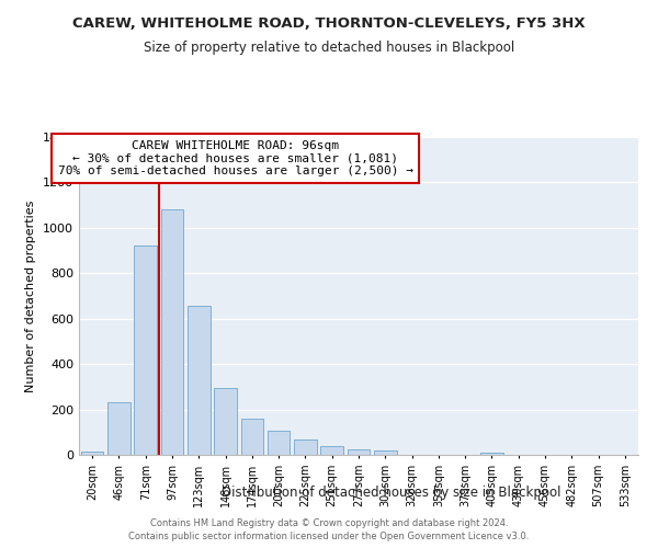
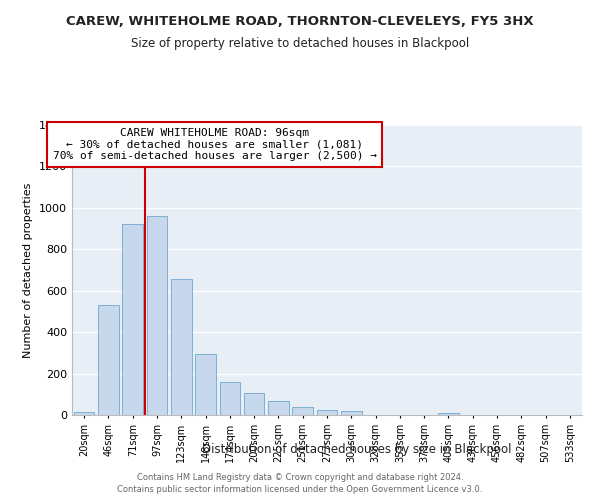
46sqm: 230 -> 530
97sqm: 1080 -> 960
